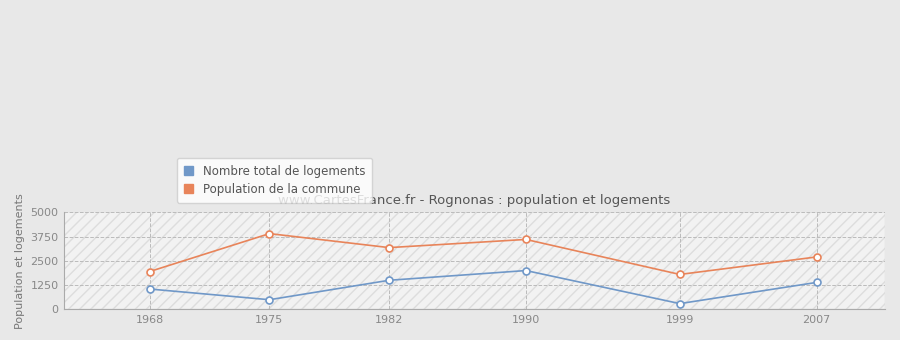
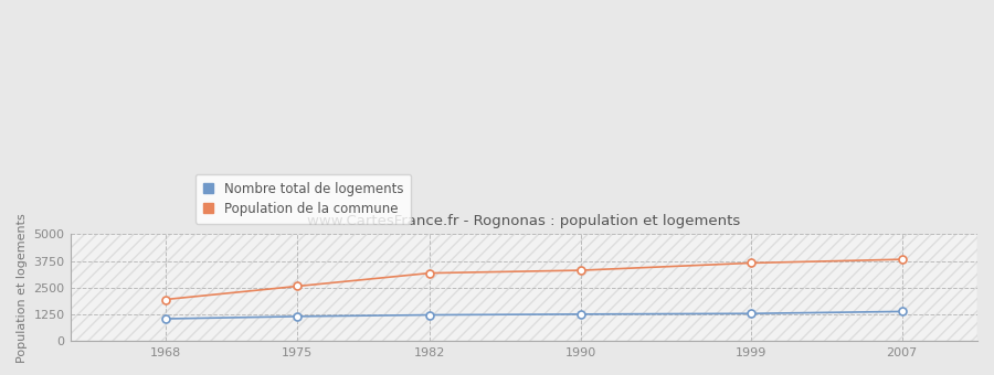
Nombre total de logements/1975: 500 -> 1200
Population de la commune/1975: 3900 -> 2600
Nombre total de logements/1982: 1500 -> 1200
Nombre total de logements/1990: 2000 -> 1300
Population de la commune/1990: 3600 -> 3300
Nombre total de logements/1999: 300 -> 1300
Population de la commune/1999: 1800 -> 3600
Population de la commune/2007: 2700 -> 3800
